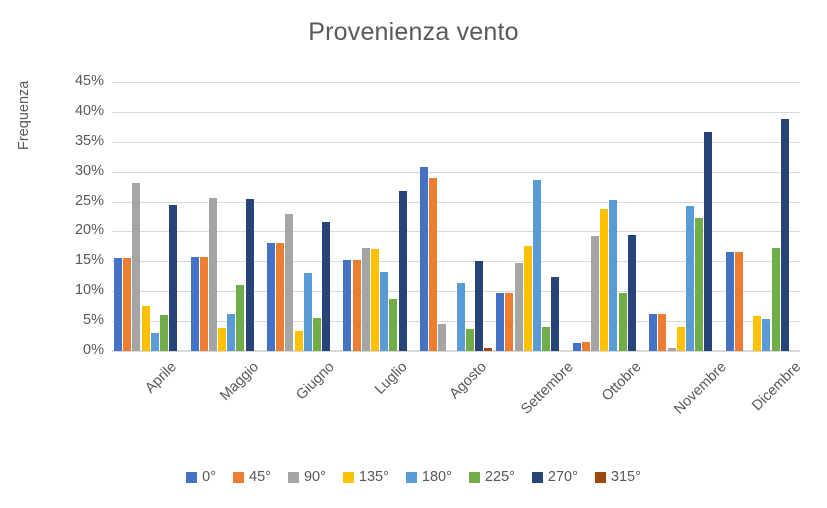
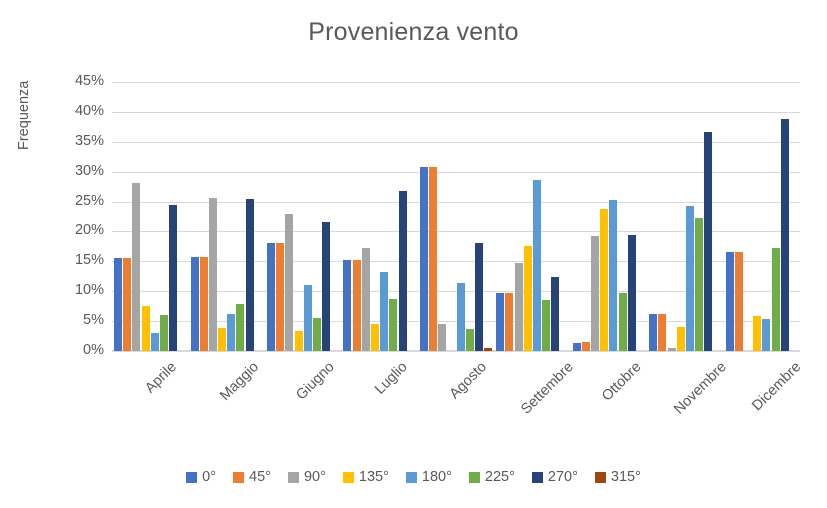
225°/Maggio: 11% -> 8%
180°/Giugno: 13% -> 11%
135°/Luglio: 17% -> 4%
45°/Agosto: 29% -> 31%
270°/Agosto: 15% -> 18%
225°/Settembre: 4% -> 8%
